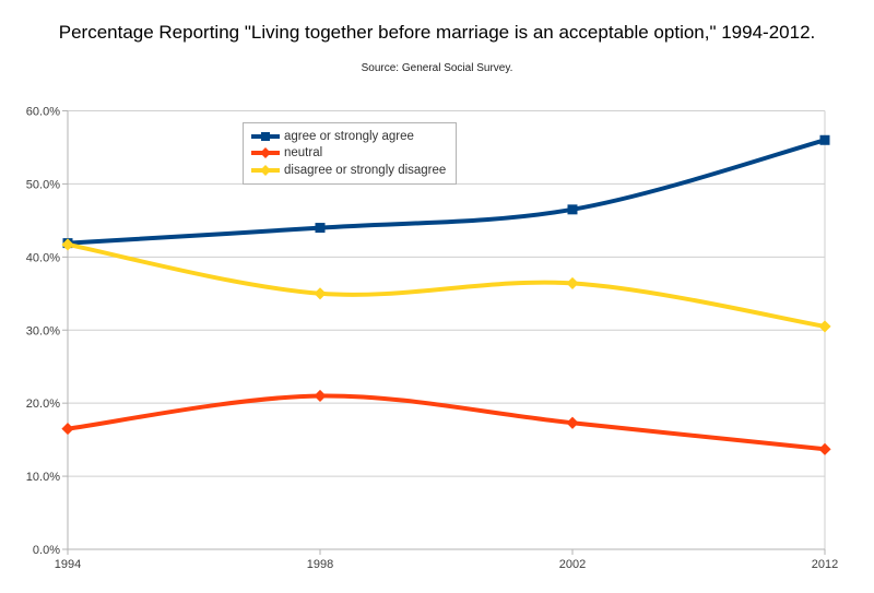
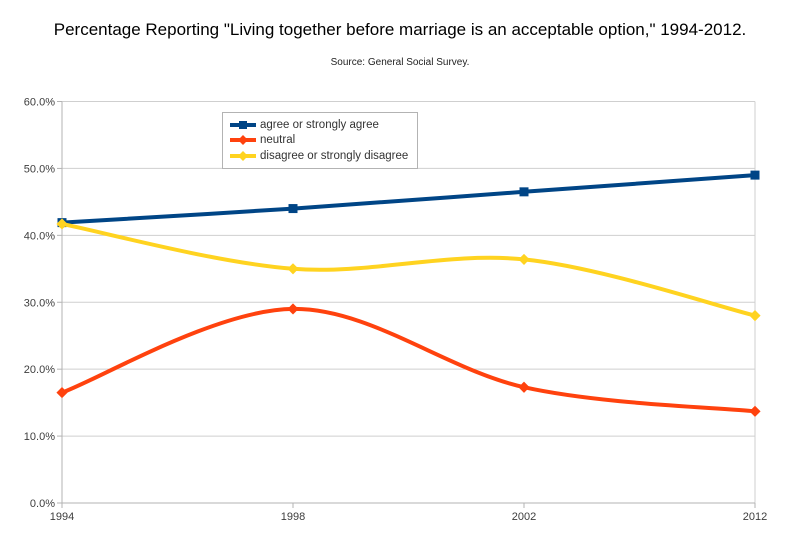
neutral/1998: 21% -> 29%
agree or strongly agree/2012: 56% -> 49%
disagree or strongly disagree/2012: 30% -> 28%
